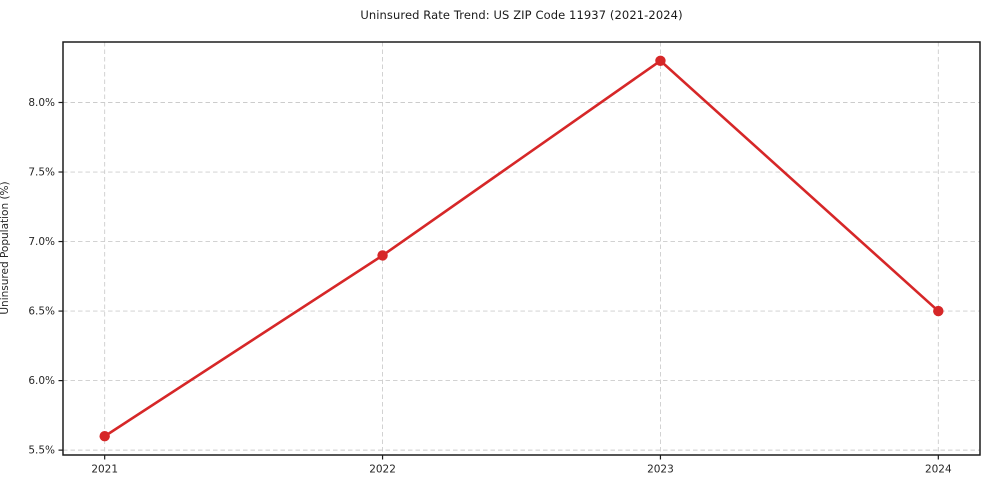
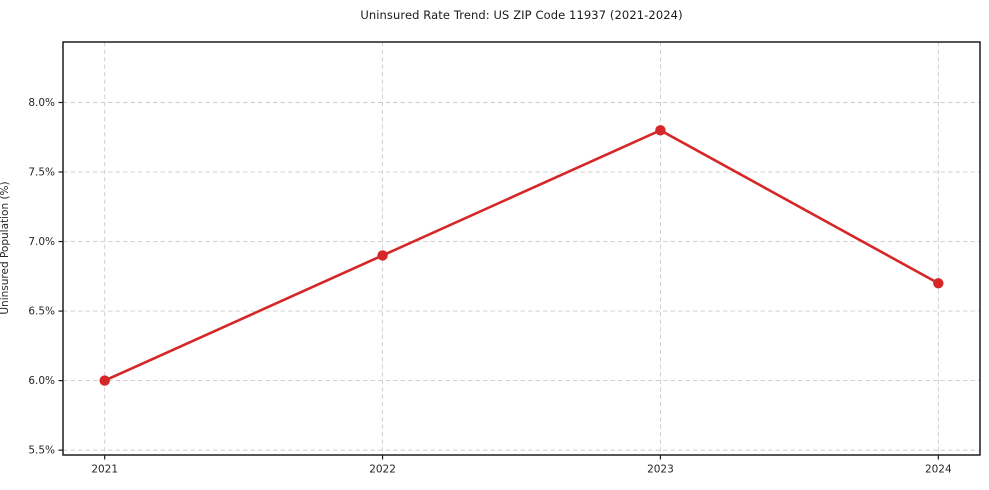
2021: 5.6% -> 6.0%
2023: 8.3% -> 7.8%
2024: 6.5% -> 6.7%
